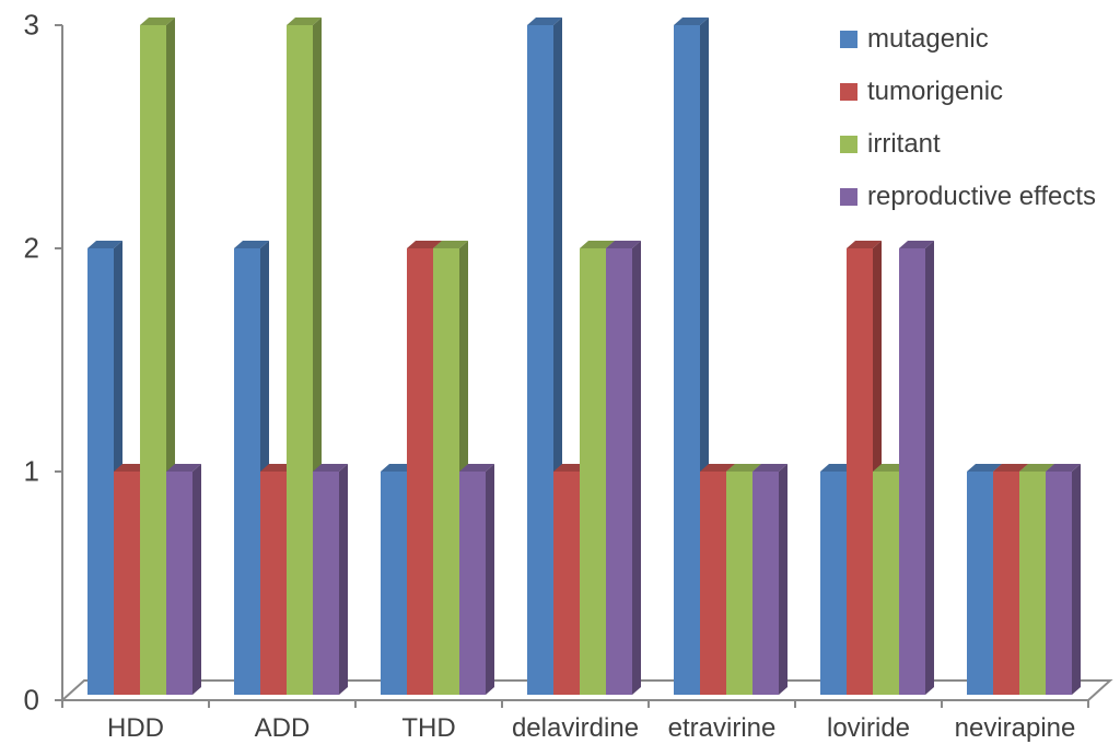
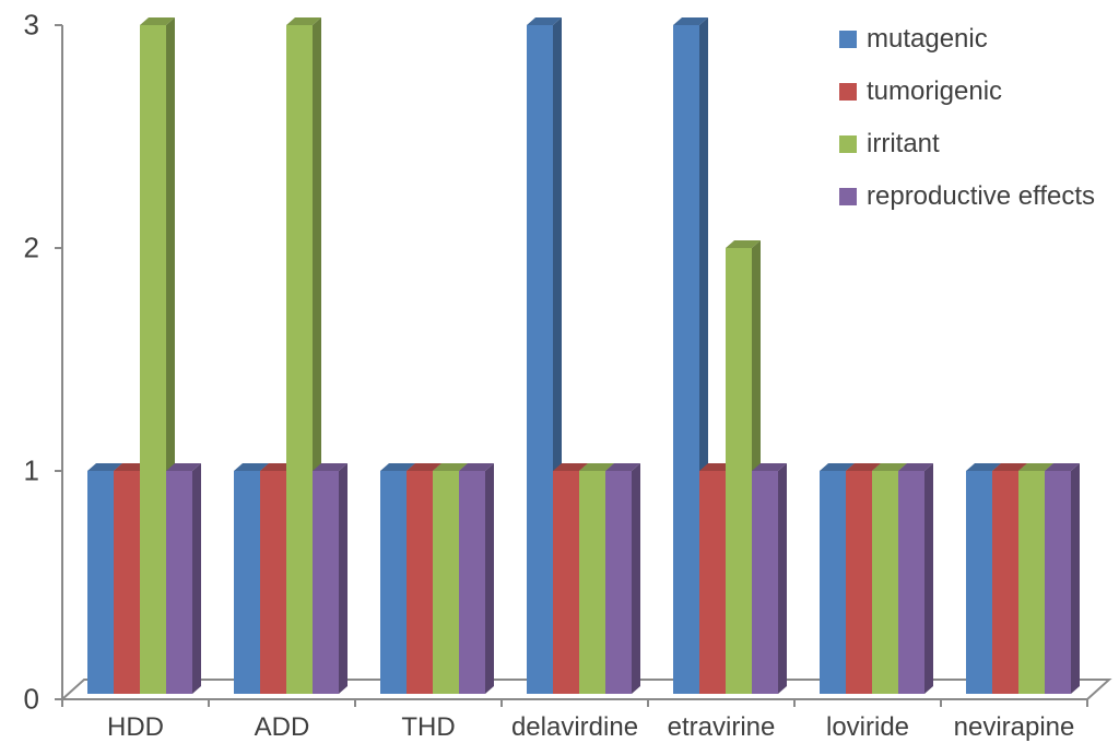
mutagenic/HDD: 2 -> 1
mutagenic/ADD: 2 -> 1
tumorigenic/THD: 2 -> 1
irritant/THD: 2 -> 1
irritant/delavirdine: 2 -> 1
reproductive effects/delavirdine: 2 -> 1
irritant/etravirine: 1 -> 2
tumorigenic/loviride: 2 -> 1
reproductive effects/loviride: 2 -> 1
